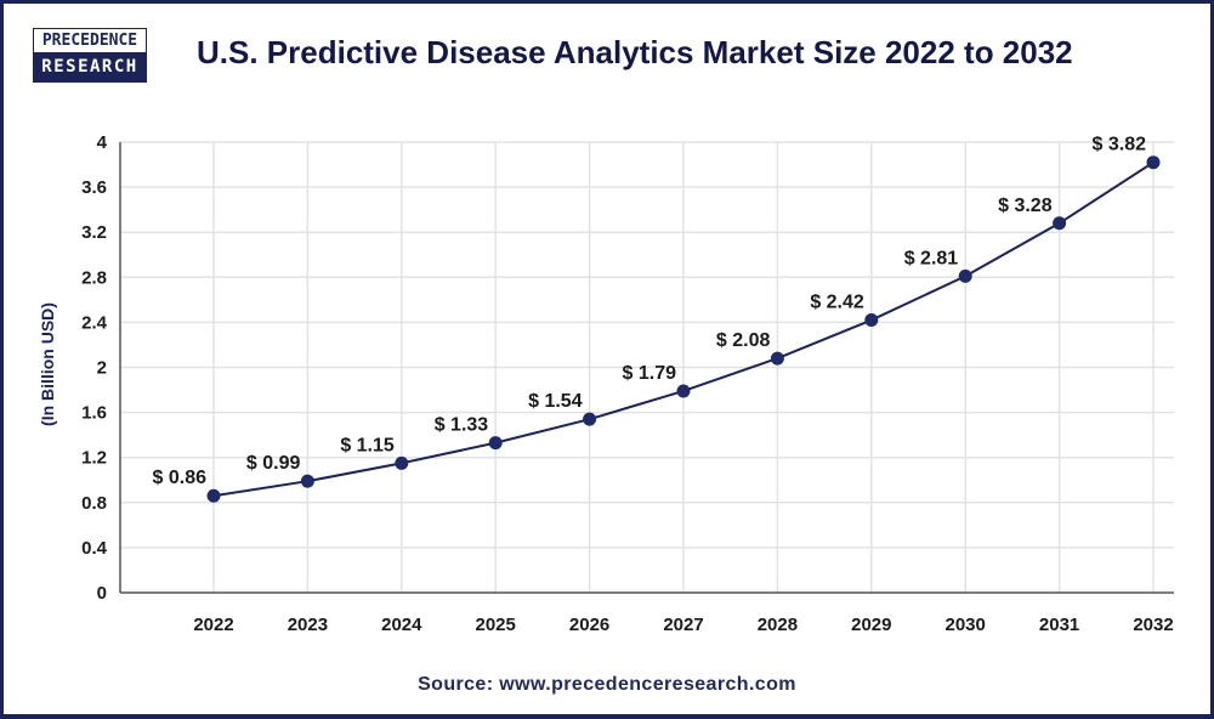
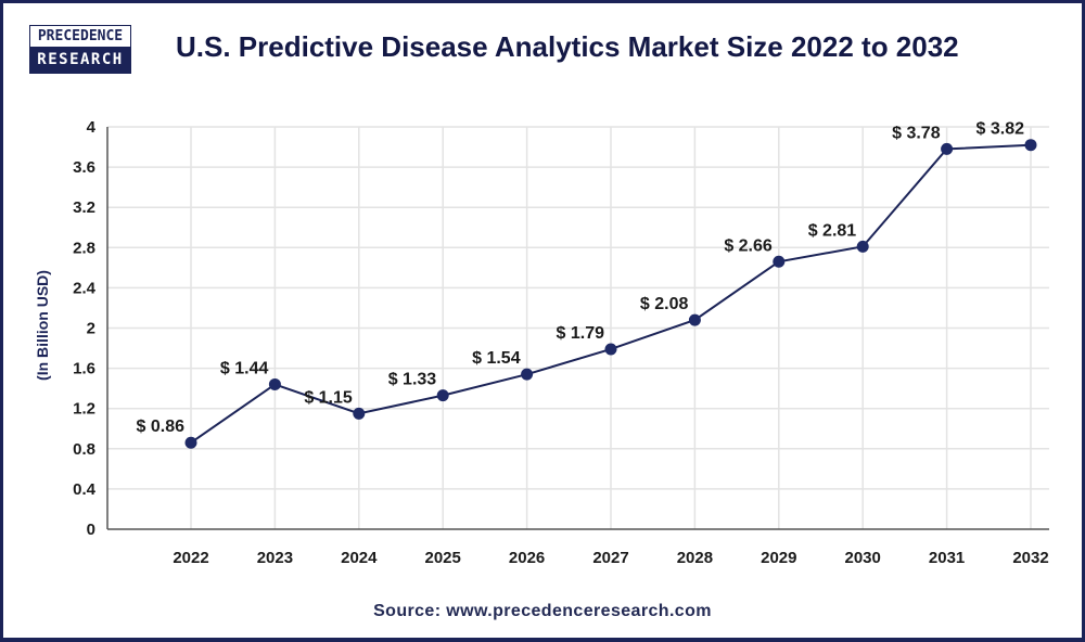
2023: 0.99 -> 1.44
2029: 2.42 -> 2.66
2031: 3.28 -> 3.78
